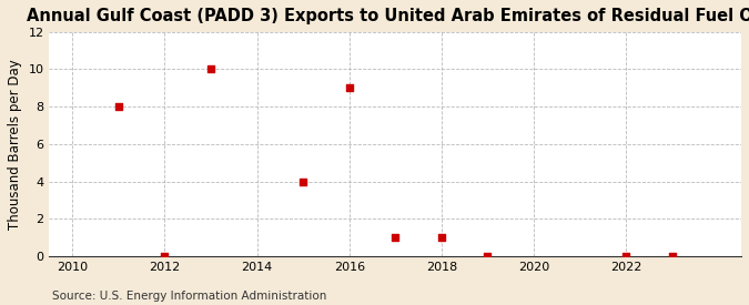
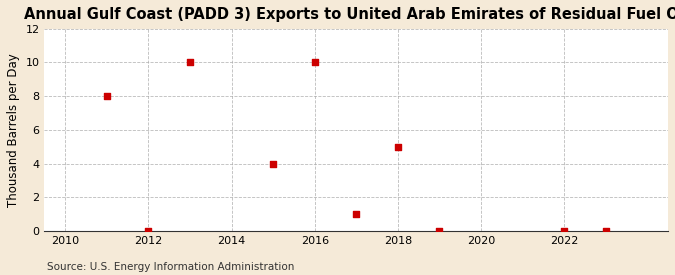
2016: 9 -> 10
2018: 1 -> 5
